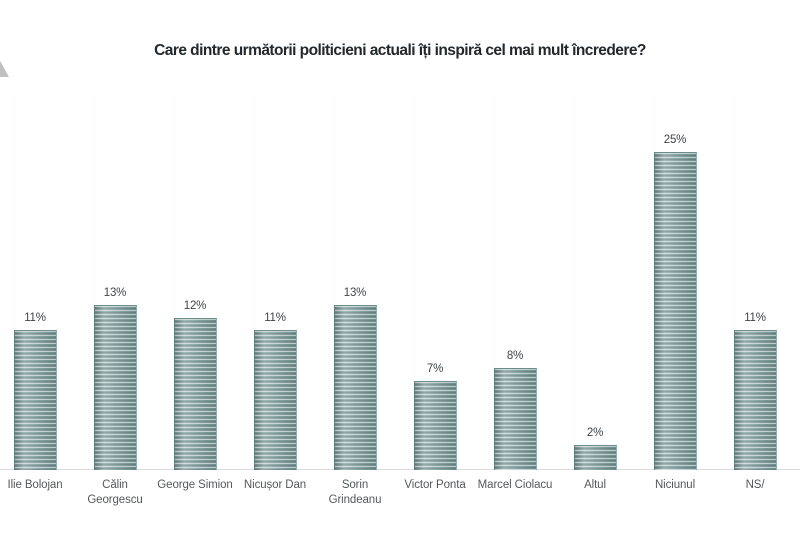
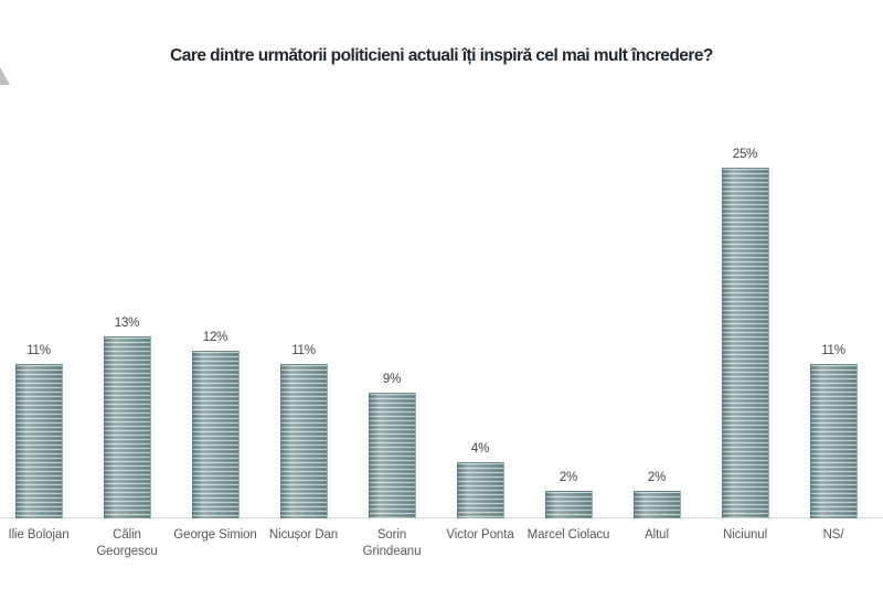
Sorin Grindeanu: 13% -> 9%
Victor Ponta: 7% -> 4%
Marcel Ciolacu: 8% -> 2%
